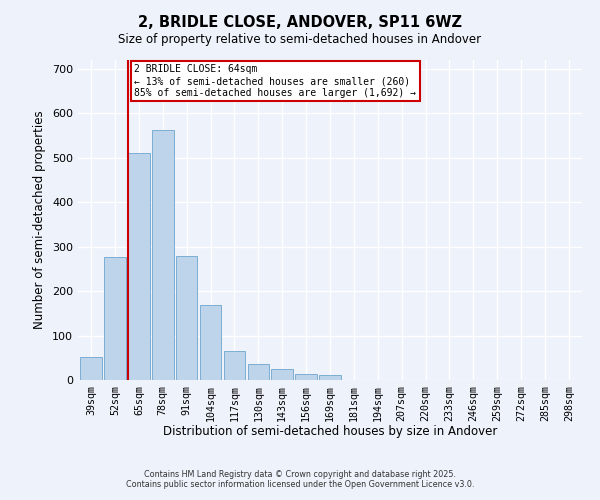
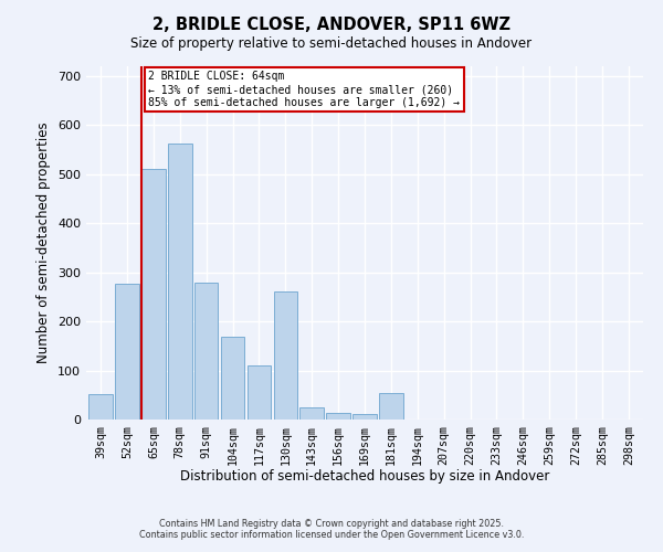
117sqm: 65 -> 110
130sqm: 35 -> 260
181sqm: 1 -> 55
